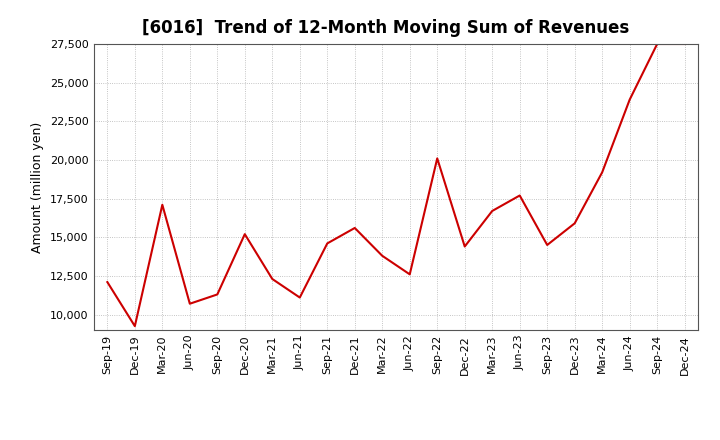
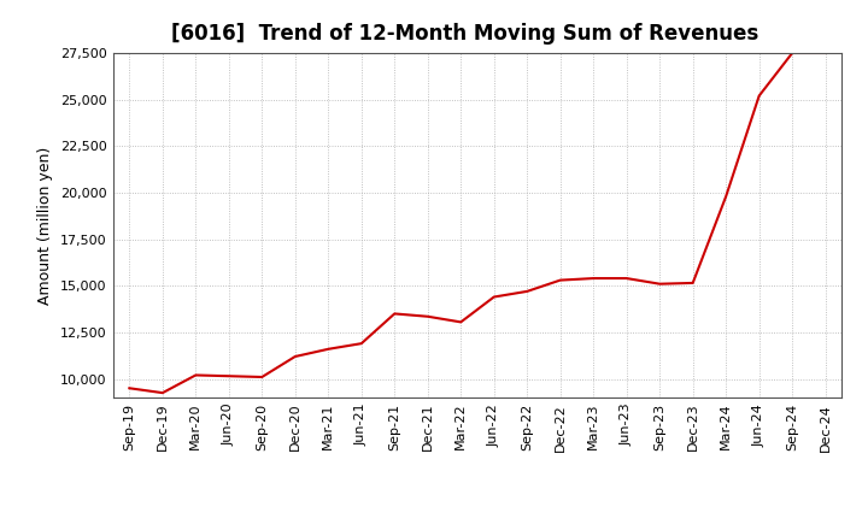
Sep-19: 12,100 -> 9,500
Mar-20: 17,100 -> 10,200
Jun-20: 10,700 -> 10,200
Sep-20: 11,300 -> 10,100
Dec-20: 15,200 -> 11,200
Mar-21: 12,300 -> 11,600
Jun-21: 11,100 -> 11,900
Sep-21: 14,600 -> 13,500
Dec-21: 15,600 -> 13,400
Mar-22: 13,800 -> 13,000
Jun-22: 12,600 -> 14,400
Sep-22: 20,100 -> 14,700
Dec-22: 14,400 -> 15,300
Mar-23: 16,700 -> 15,400
Jun-23: 17,700 -> 15,400
Sep-23: 14,500 -> 15,100
Dec-23: 15,900 -> 15,200
Mar-24: 19,200 -> 19,800
Jun-24: 23,900 -> 25,200
